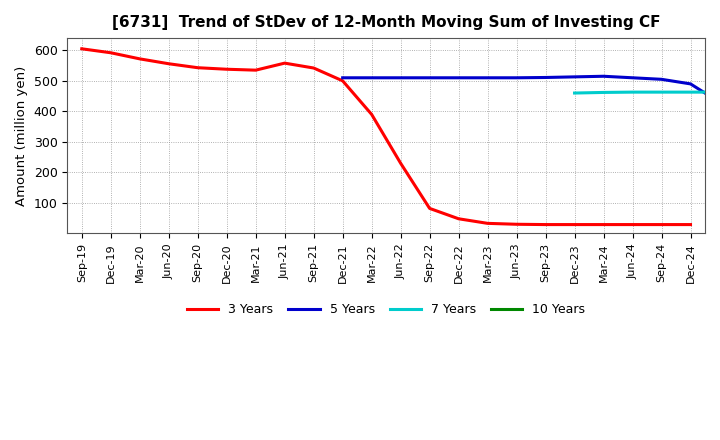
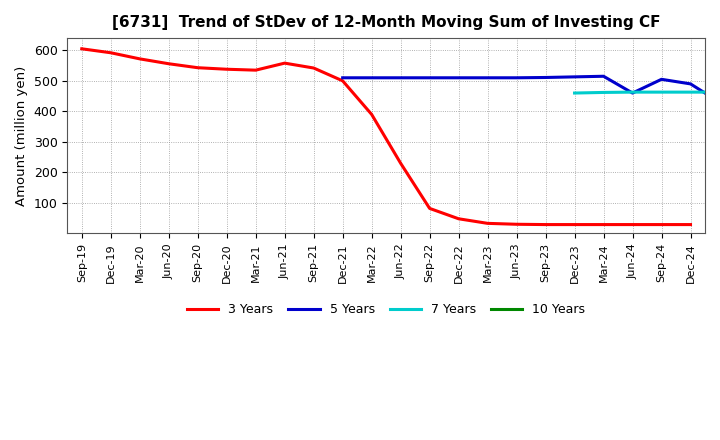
5 Years/Jun-24: 510 -> 460
